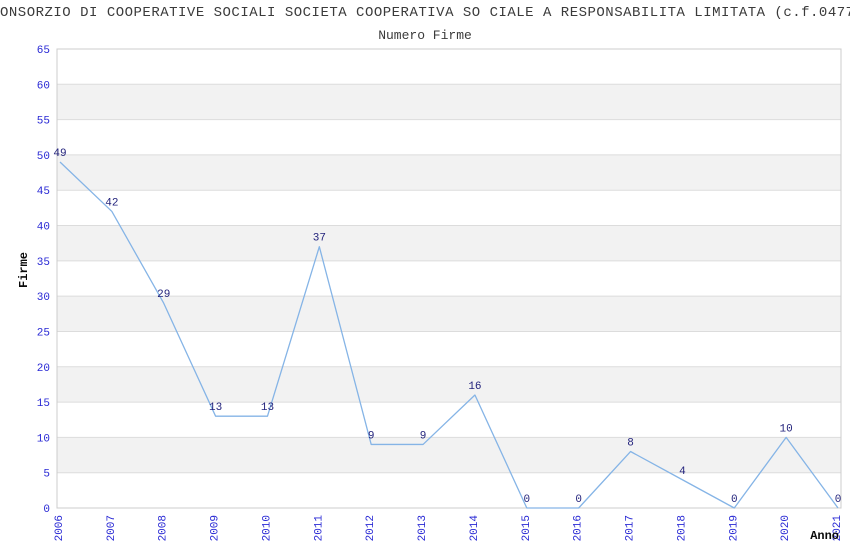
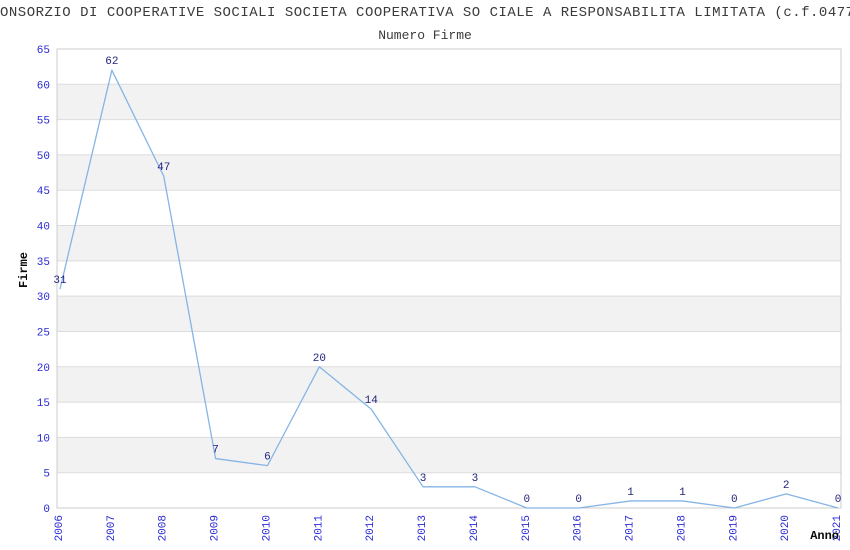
2006: 49 -> 31
2007: 42 -> 62
2008: 29 -> 47
2009: 13 -> 7
2010: 13 -> 6
2011: 37 -> 20
2012: 9 -> 14
2013: 9 -> 3
2014: 16 -> 3
2017: 8 -> 1
2018: 4 -> 1
2020: 10 -> 2
